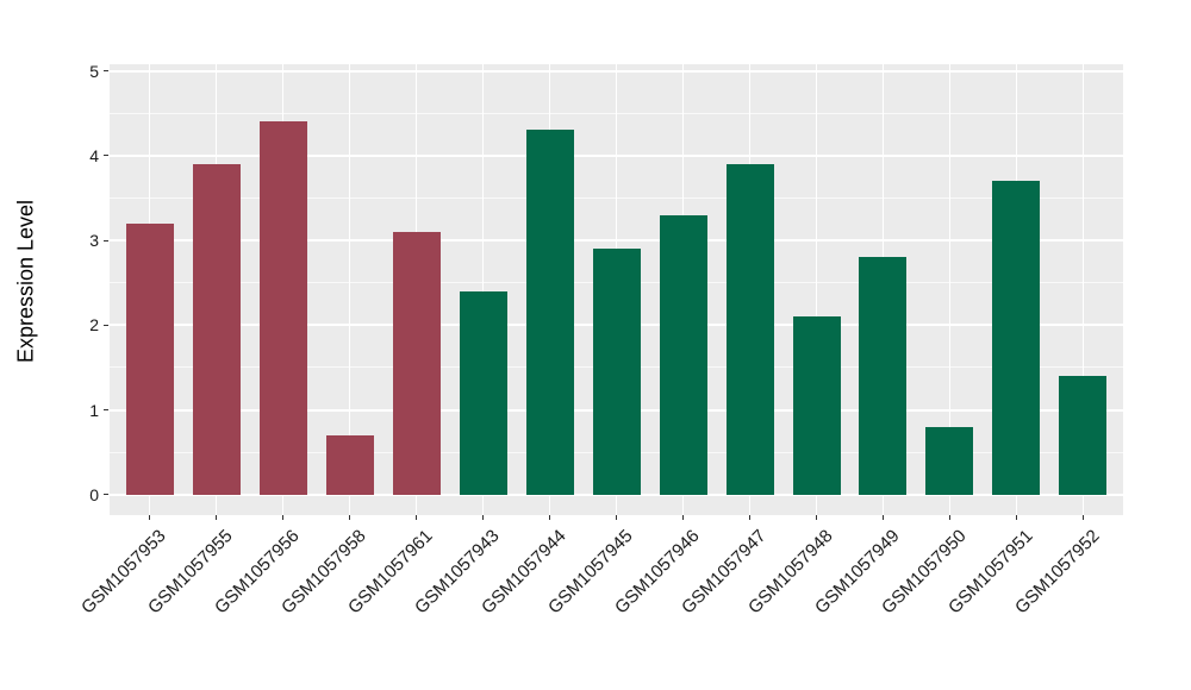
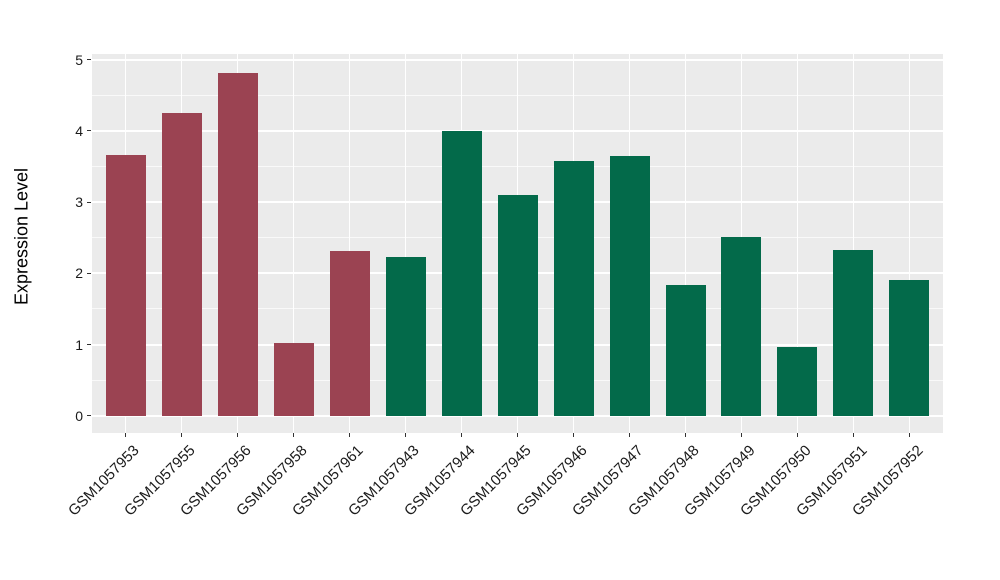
GSM1057953: 3.2 -> 3.7
GSM1057955: 3.9 -> 4.2
GSM1057956: 4.4 -> 4.8
GSM1057958: 0.7 -> 1.0
GSM1057961: 3.1 -> 2.3
GSM1057943: 2.4 -> 2.2
GSM1057944: 4.3 -> 4.0
GSM1057945: 2.9 -> 3.1
GSM1057946: 3.3 -> 3.6
GSM1057947: 3.9 -> 3.6
GSM1057948: 2.1 -> 1.8
GSM1057949: 2.8 -> 2.5
GSM1057950: 0.8 -> 1.0
GSM1057951: 3.7 -> 2.3
GSM1057952: 1.4 -> 1.9
